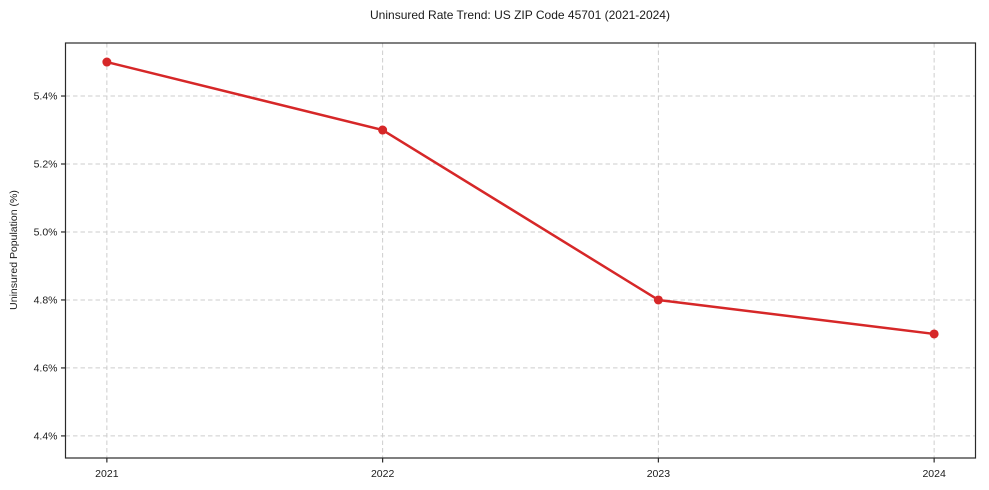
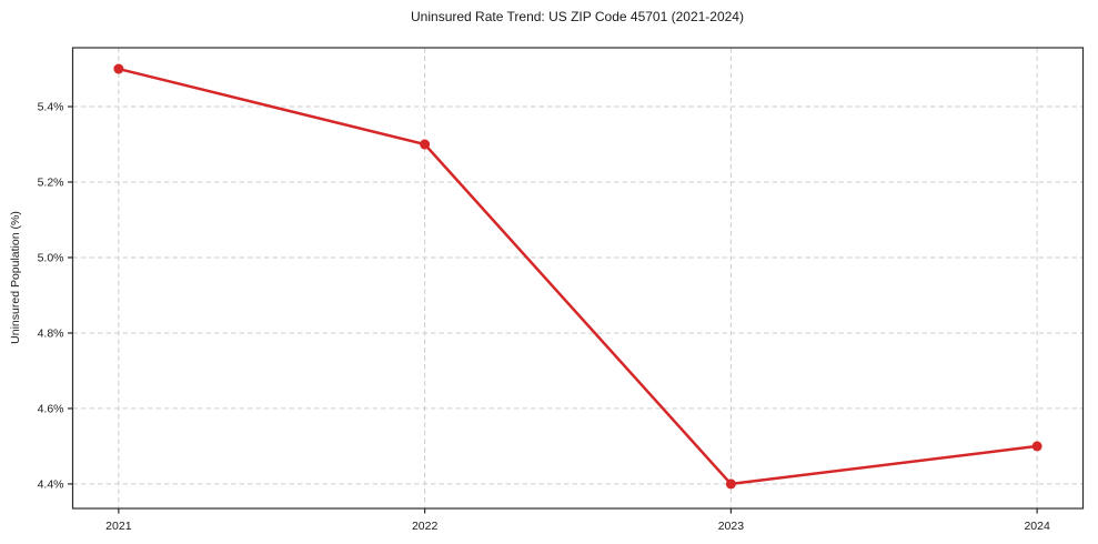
2023: 4.8% -> 4.4%
2024: 4.7% -> 4.5%
